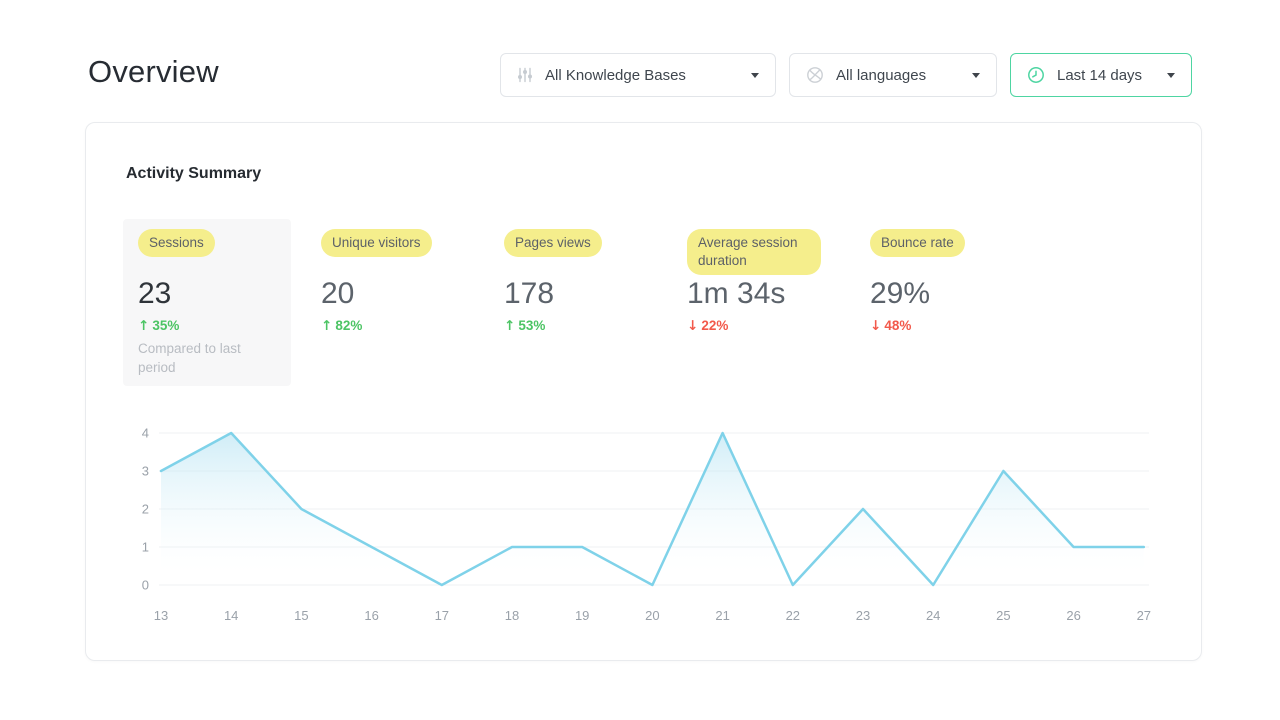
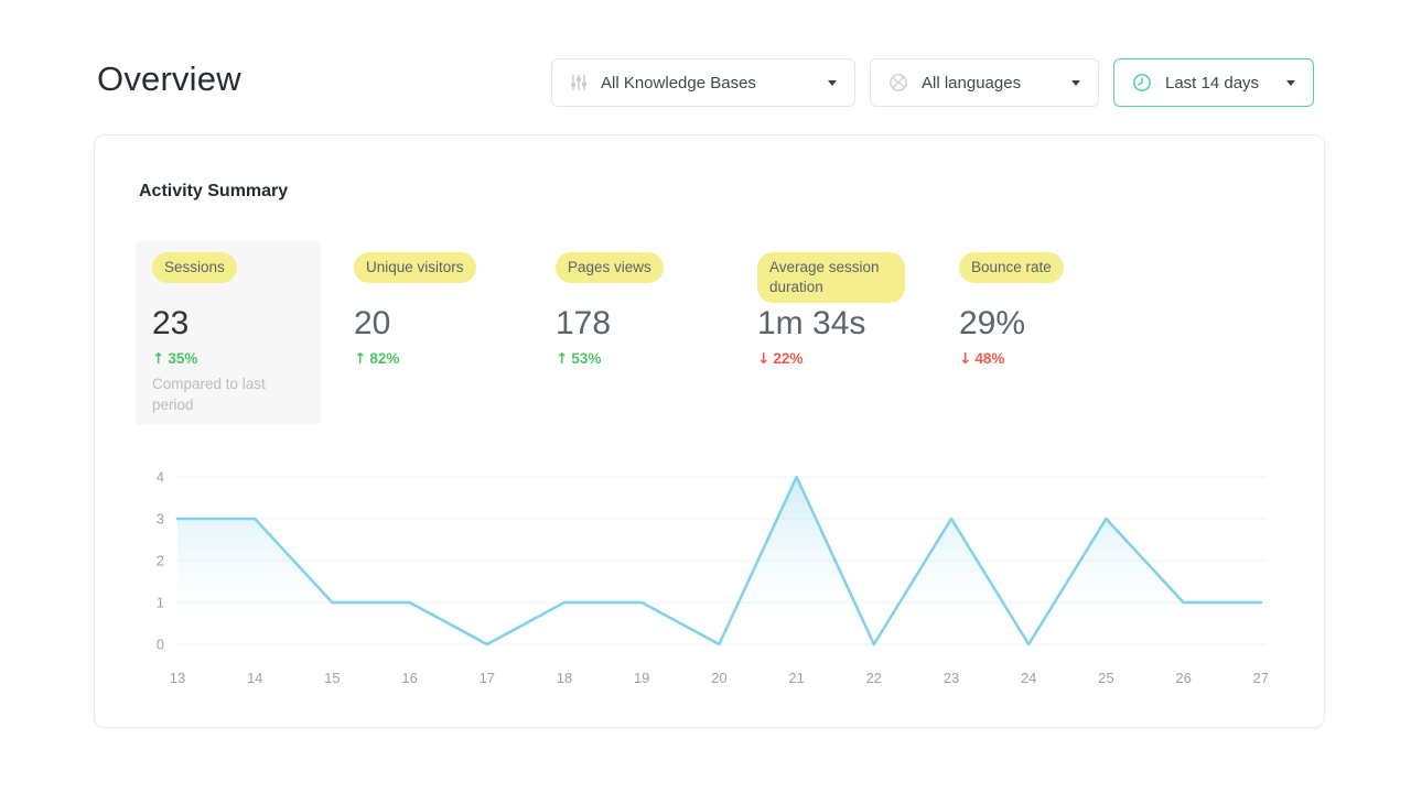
14: 4 -> 3
15: 2 -> 1
23: 2 -> 3
